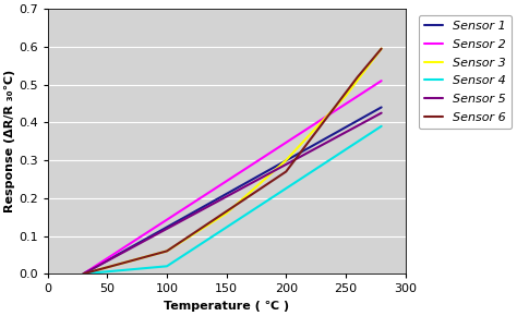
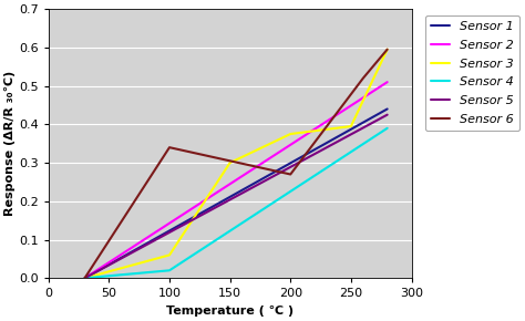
Sensor 6/100: 0.060 -> 0.340
Sensor 3/150: 0.160 -> 0.300
Sensor 3/200: 0.300 -> 0.375
Sensor 3/250: 0.470 -> 0.395
